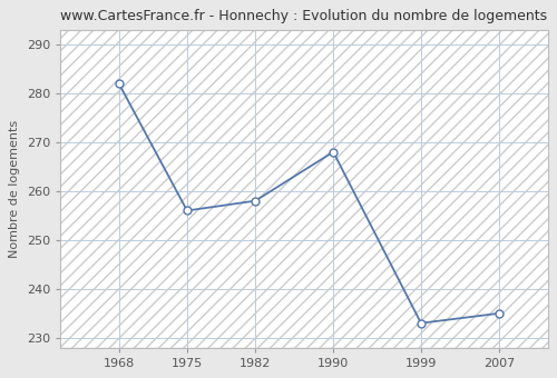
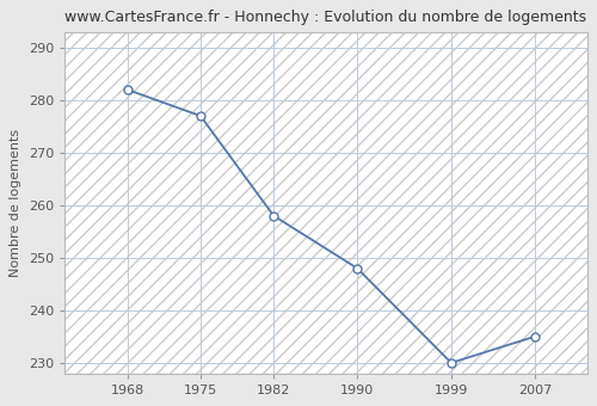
1975: 256 -> 277
1990: 268 -> 248
1999: 233 -> 230
